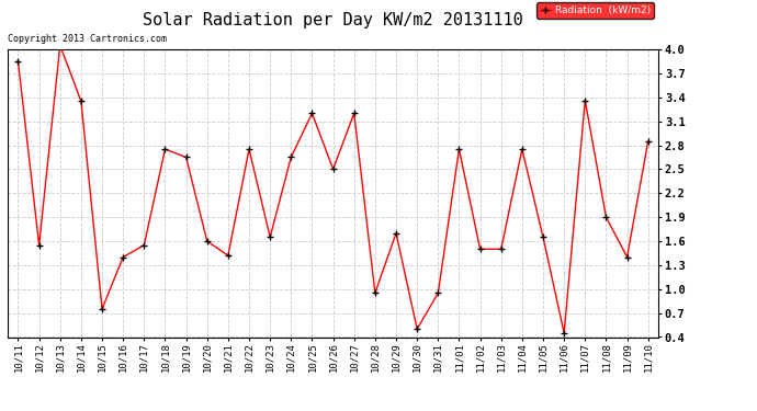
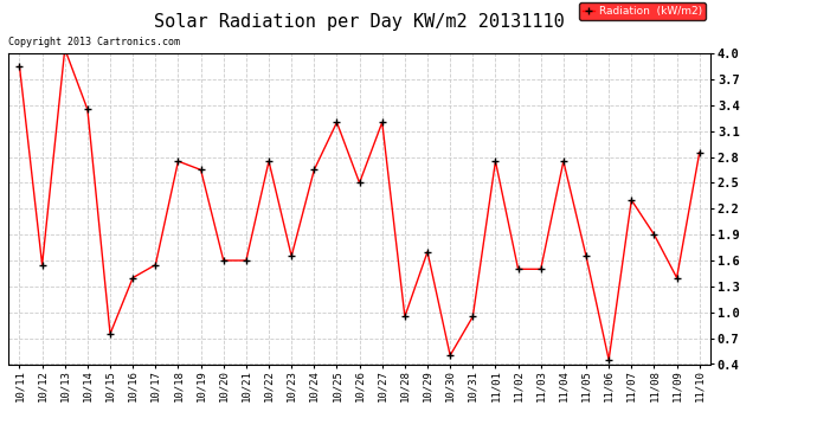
10/21: 1.42 -> 1.60
11/07: 3.36 -> 2.30
